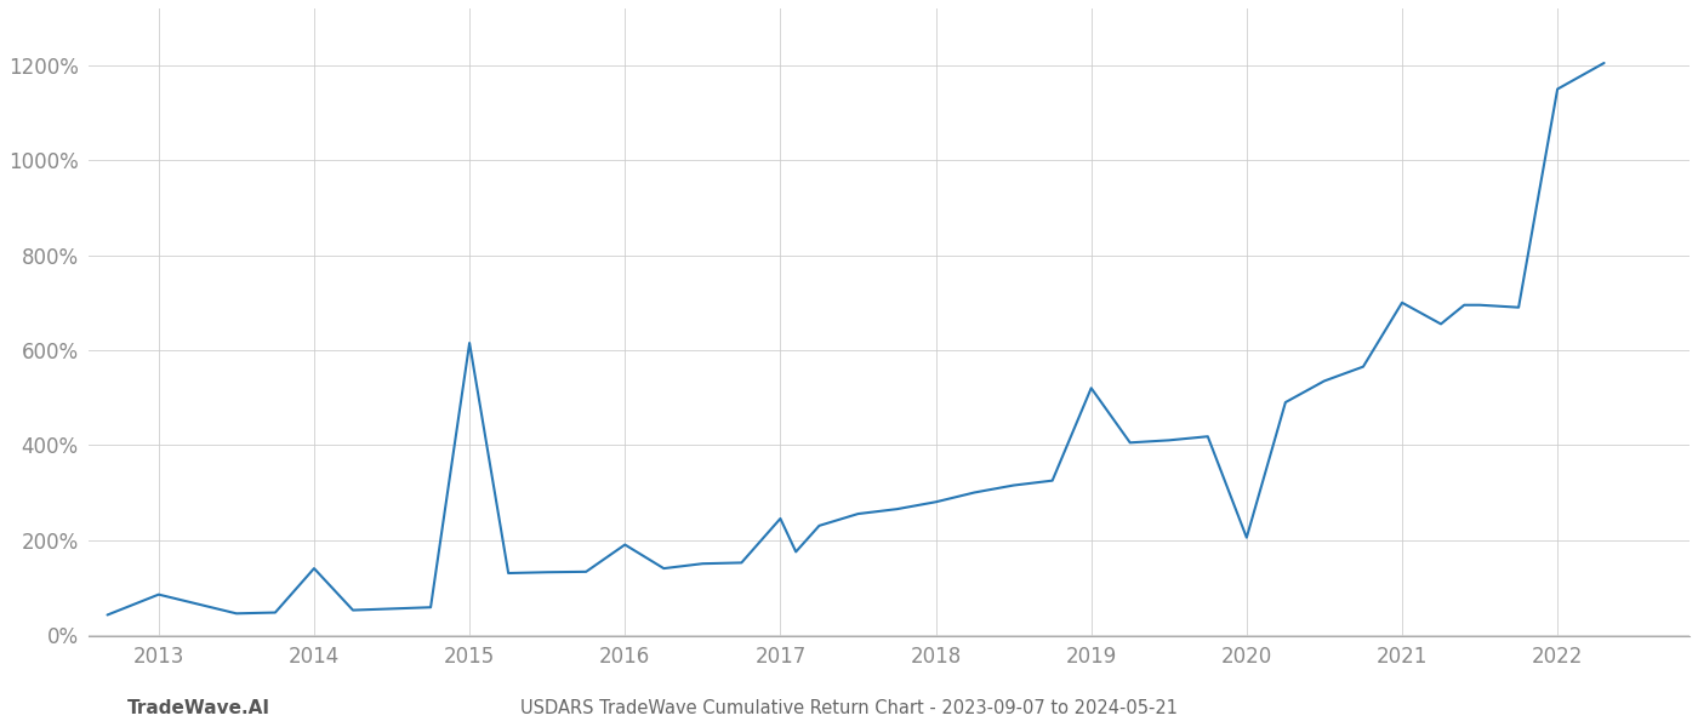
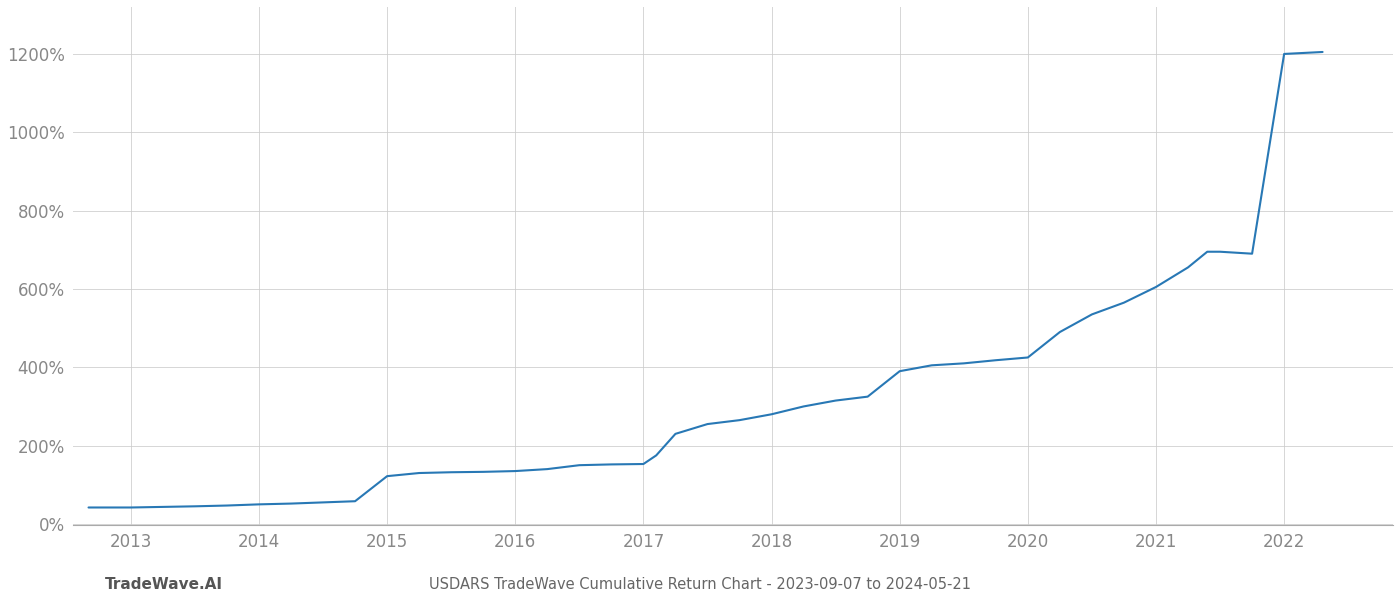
2013: 85% -> 42%
2014: 140% -> 50%
2015: 615% -> 122%
2016: 190% -> 135%
2017: 245% -> 153%
2019: 520% -> 390%
2020: 205% -> 425%
2021: 700% -> 605%
2022: 1150% -> 1200%
